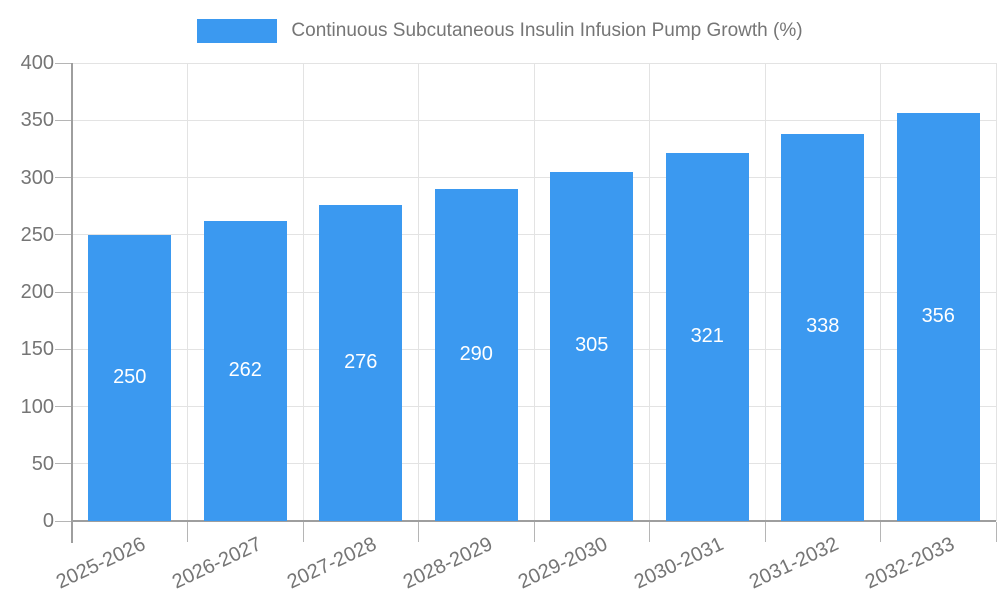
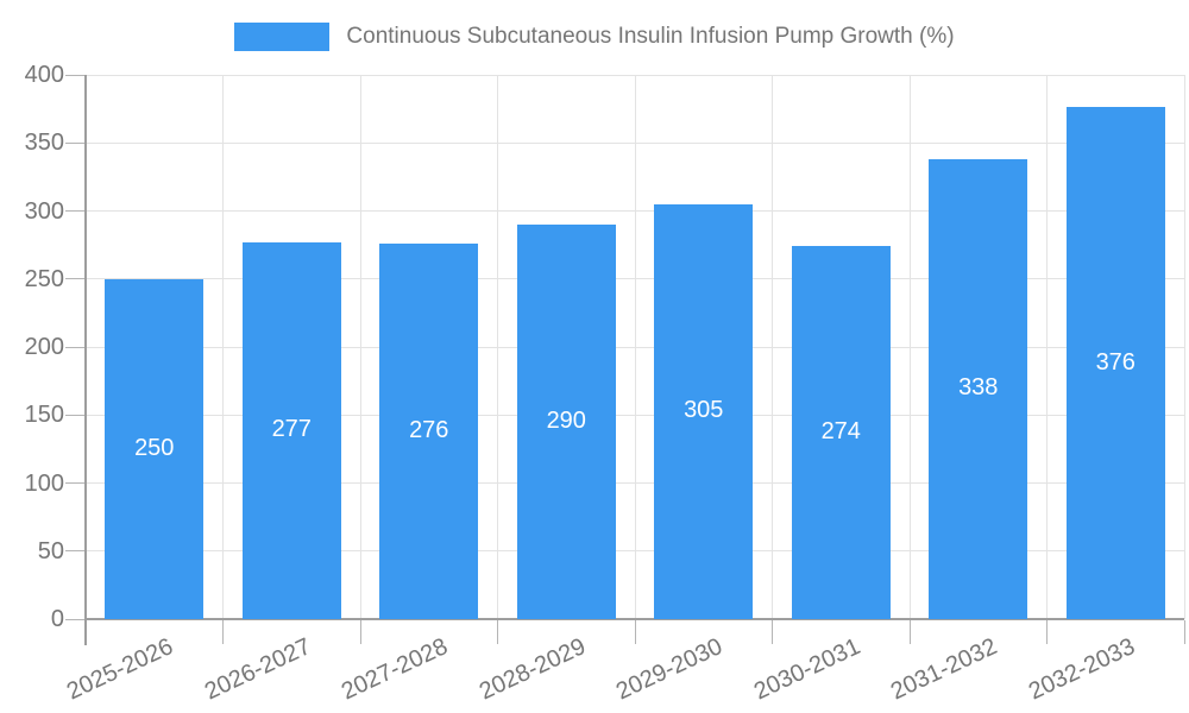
2026-2027: 262 -> 277
2030-2031: 321 -> 274
2032-2033: 356 -> 376
